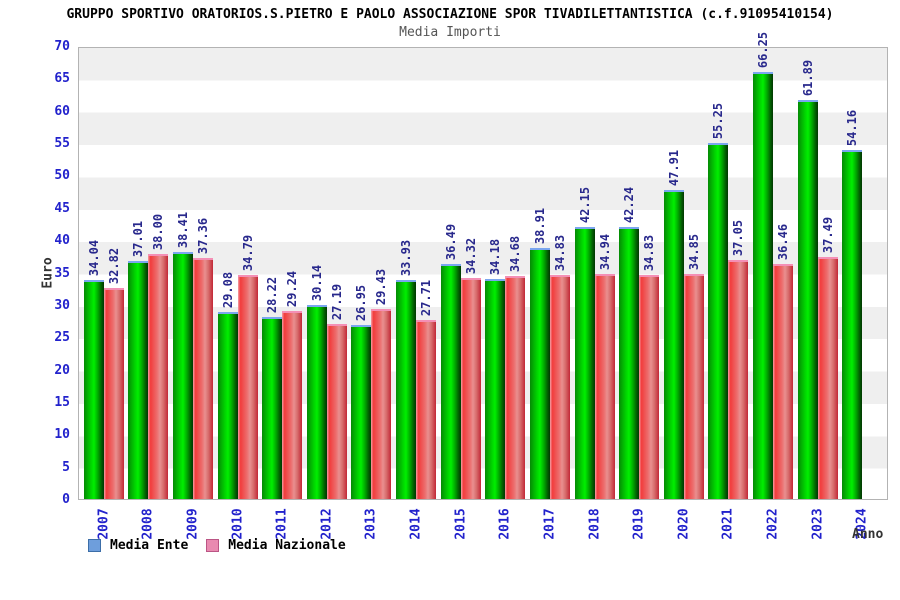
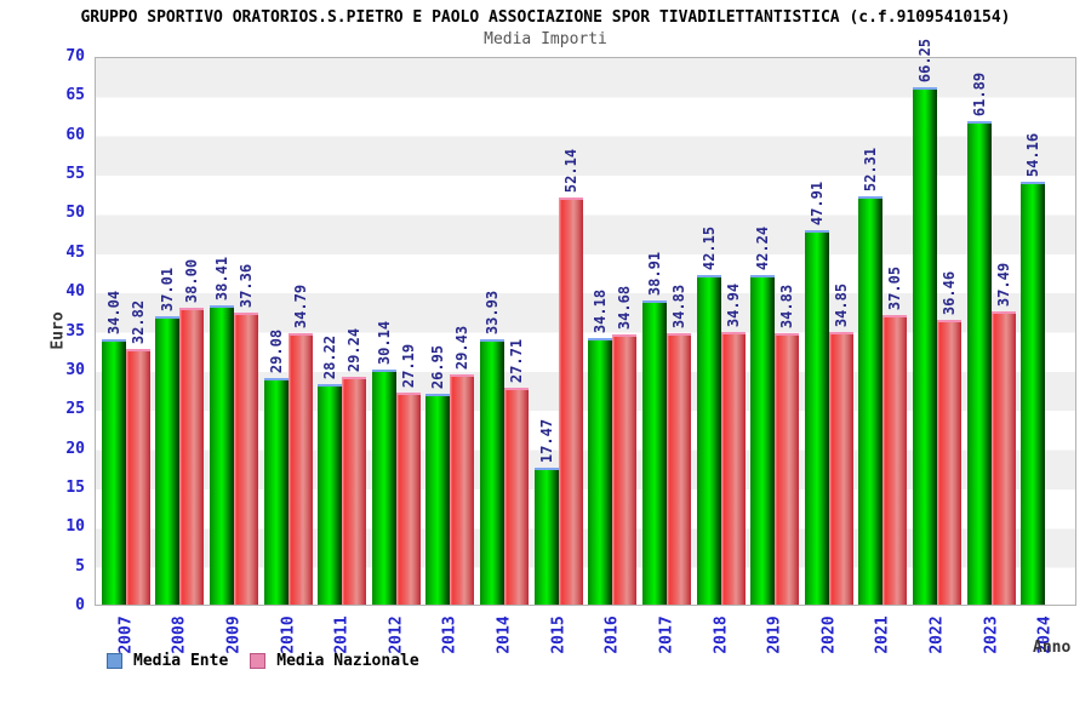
Media Ente/2015: 36.49 -> 17.47
Media Nazionale/2015: 34.32 -> 52.14
Media Ente/2021: 55.25 -> 52.31
